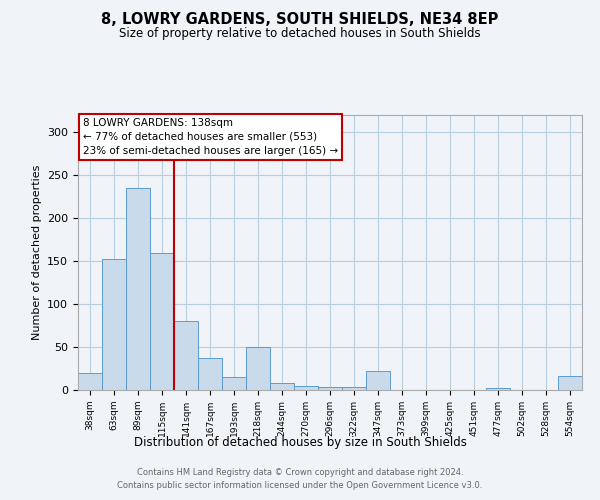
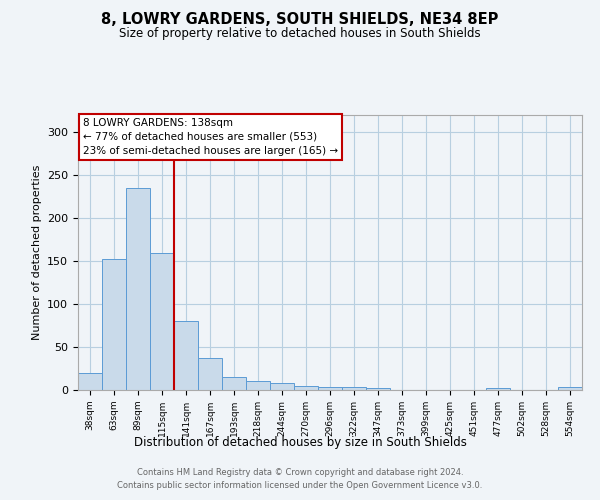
218sqm: 50 -> 10
347sqm: 22 -> 2
554sqm: 16 -> 3
